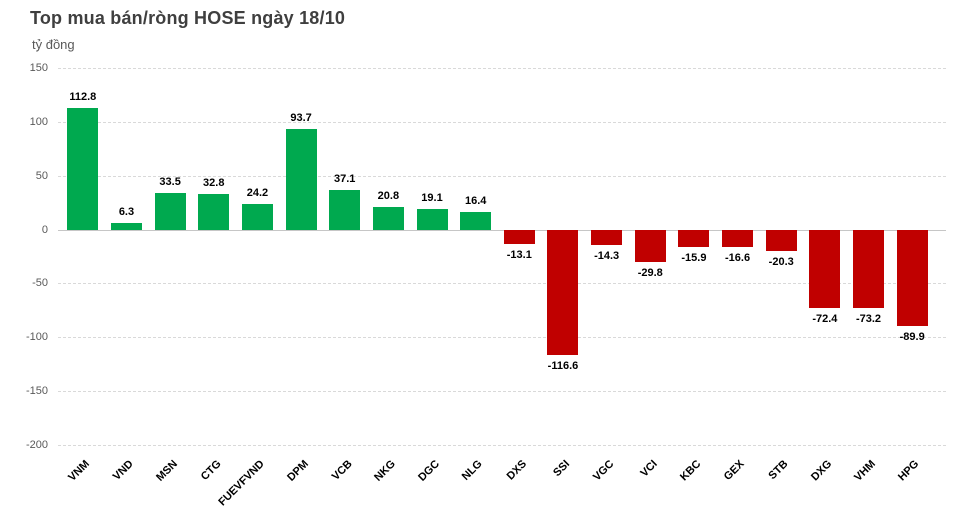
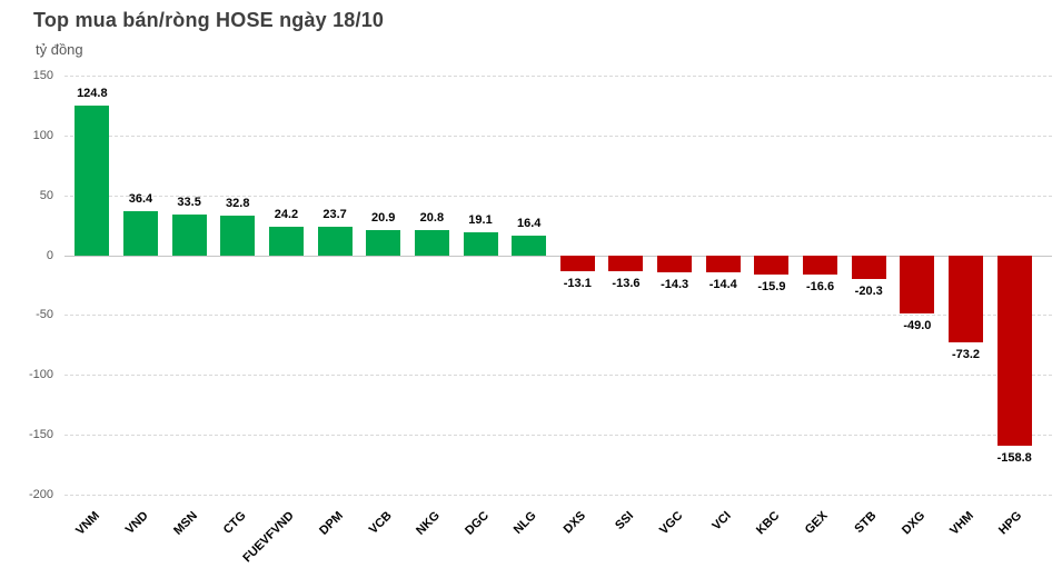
VNM: 112.8 -> 124.8
VND: 6.3 -> 36.4
DPM: 93.7 -> 23.7
VCB: 37.1 -> 20.9
SSI: -116.6 -> -13.6
VCI: -29.8 -> -14.4
DXG: -72.4 -> -49.0
HPG: -89.9 -> -158.8
